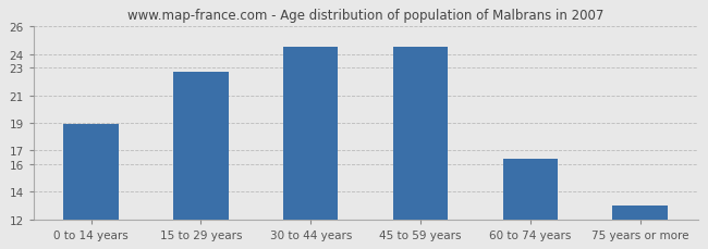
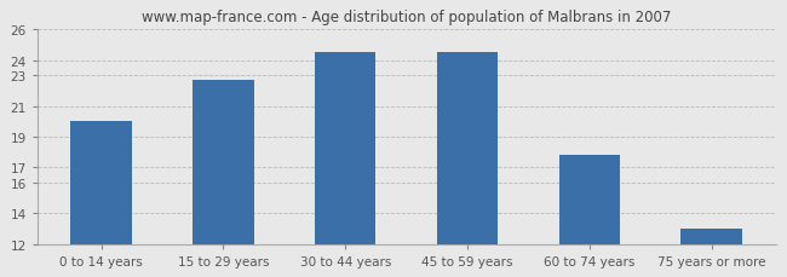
0 to 14 years: 18.9 -> 20.0
60 to 74 years: 16.4 -> 17.8
